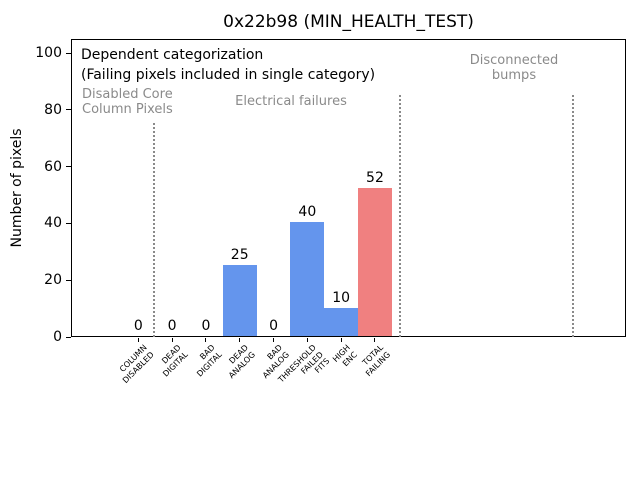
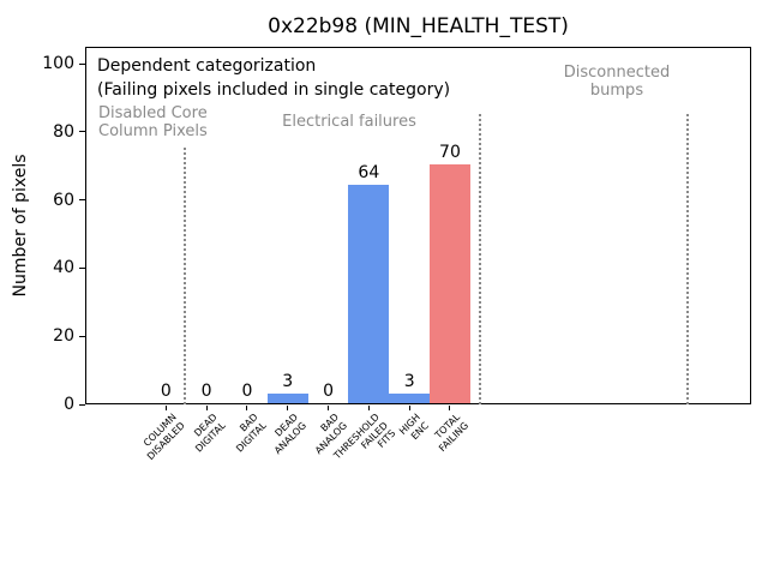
DEAD ANALOG: 25 -> 3
THRESHOLD FAILED FITS: 40 -> 64
HIGH ENC: 10 -> 3
TOTAL FAILING: 52 -> 70
